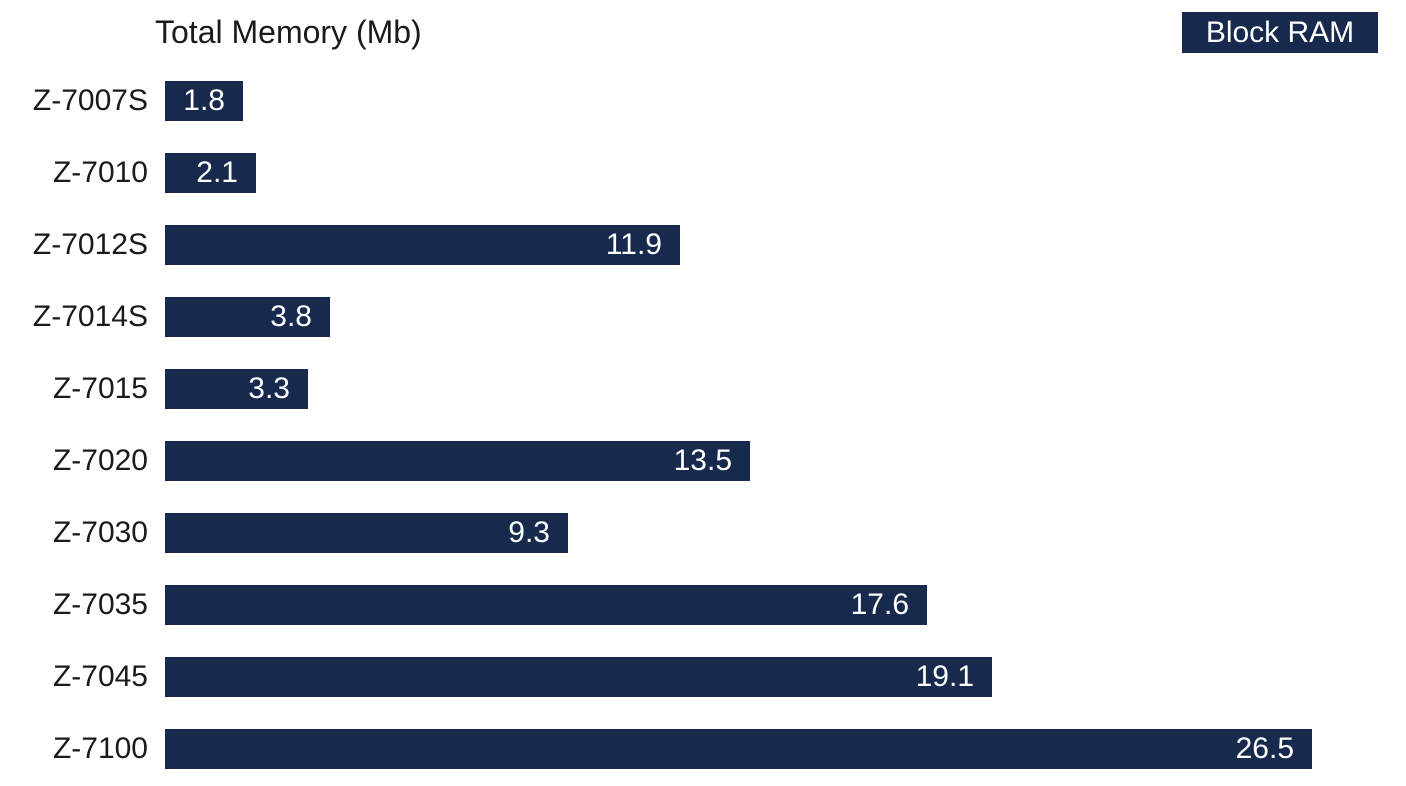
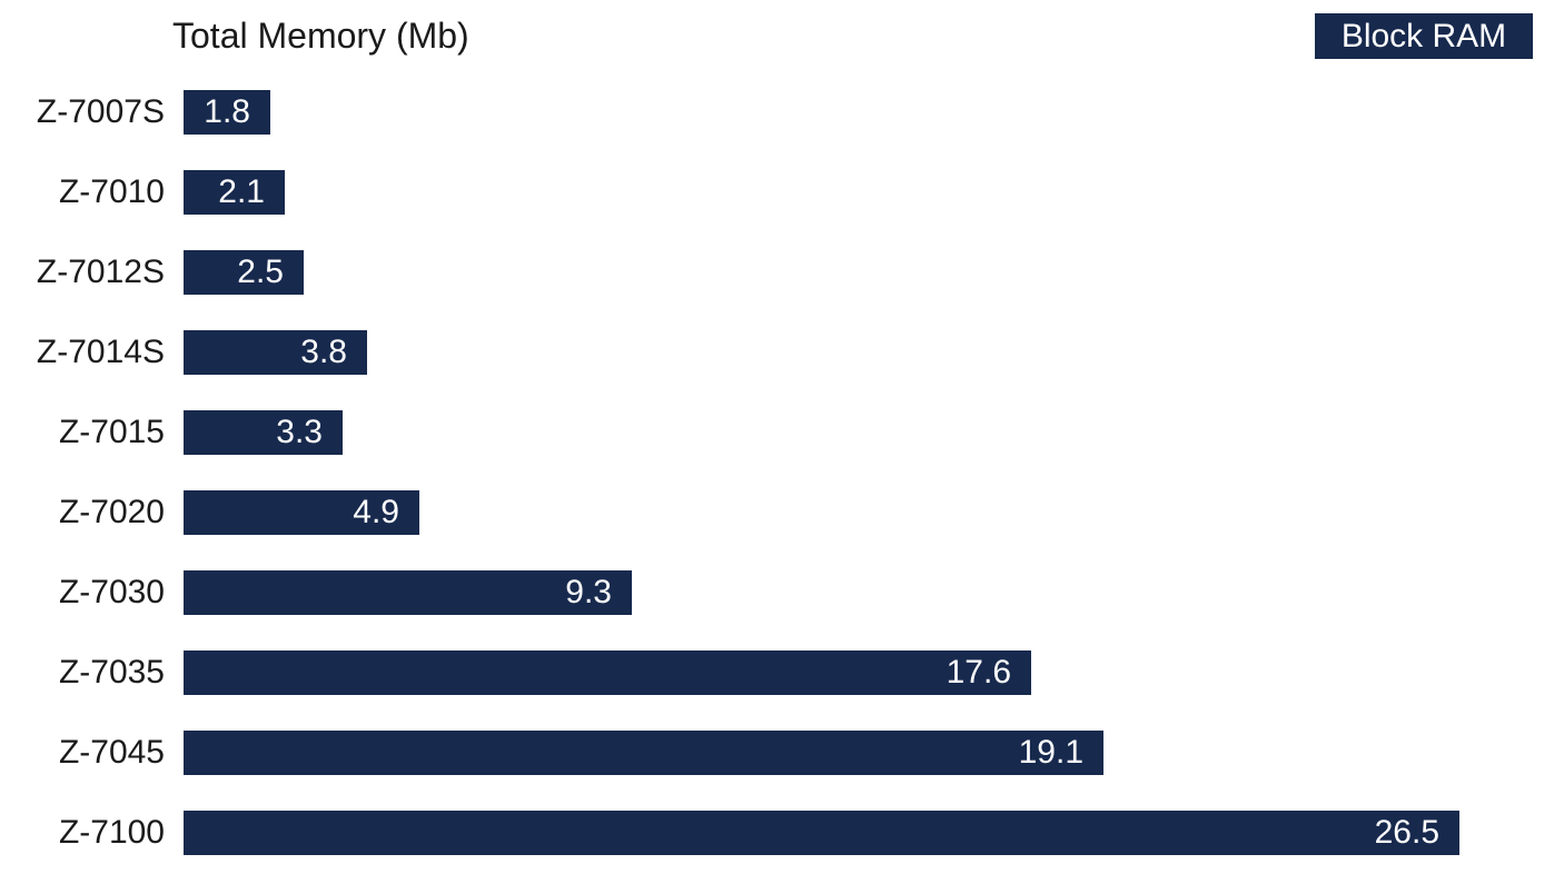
Z-7012S: 11.9 -> 2.5
Z-7020: 13.5 -> 4.9
